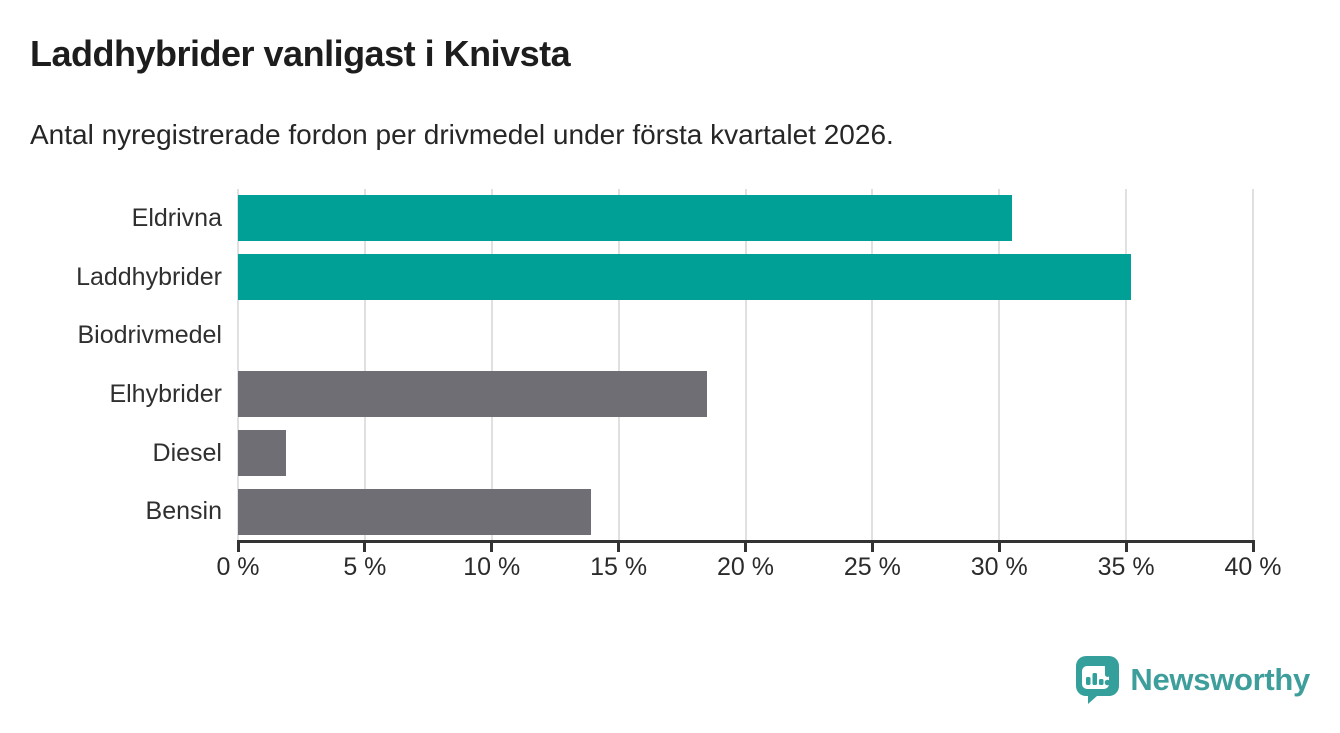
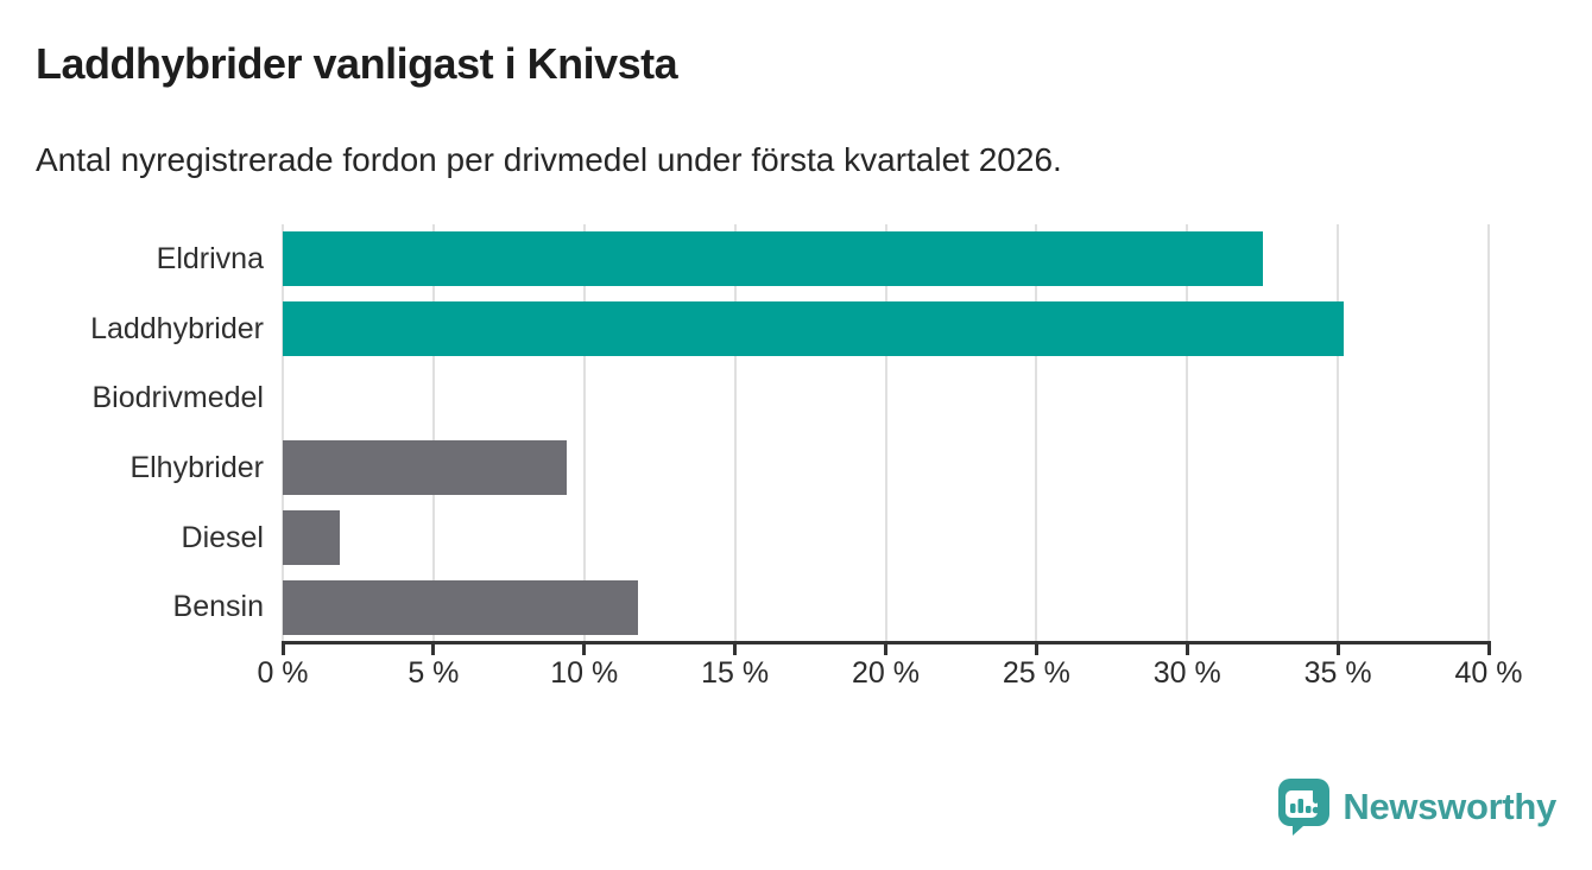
Eldrivna: 30.5% -> 32.5%
Elhybrider: 18.5% -> 9.4%
Bensin: 13.9% -> 11.8%
